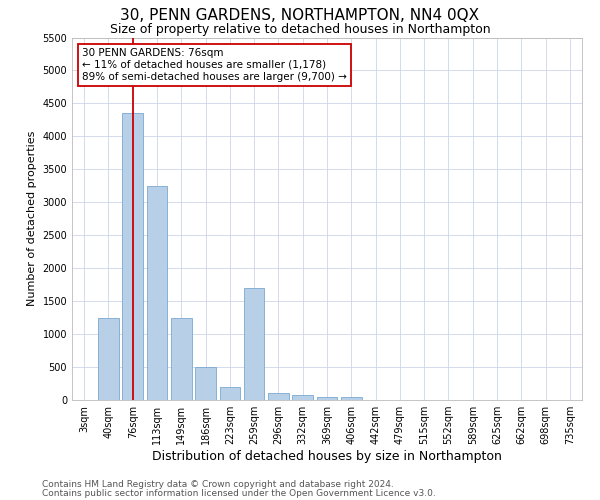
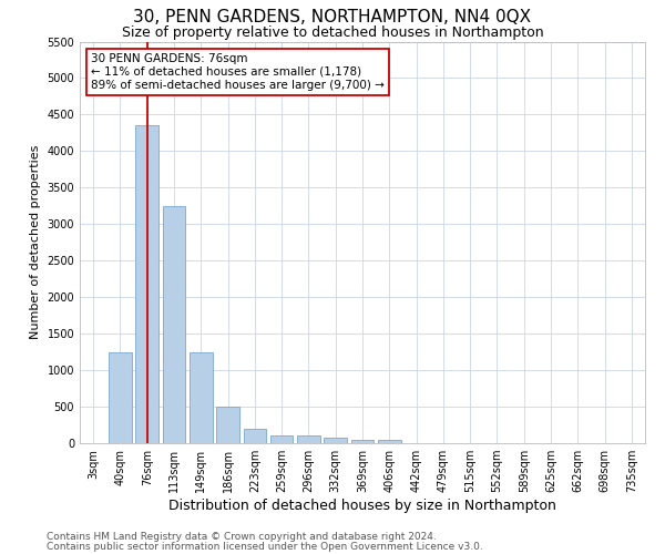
259sqm: 1700 -> 100
